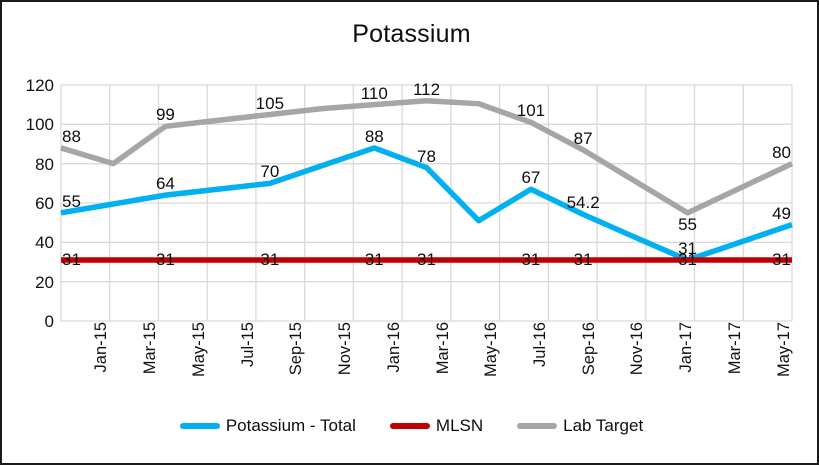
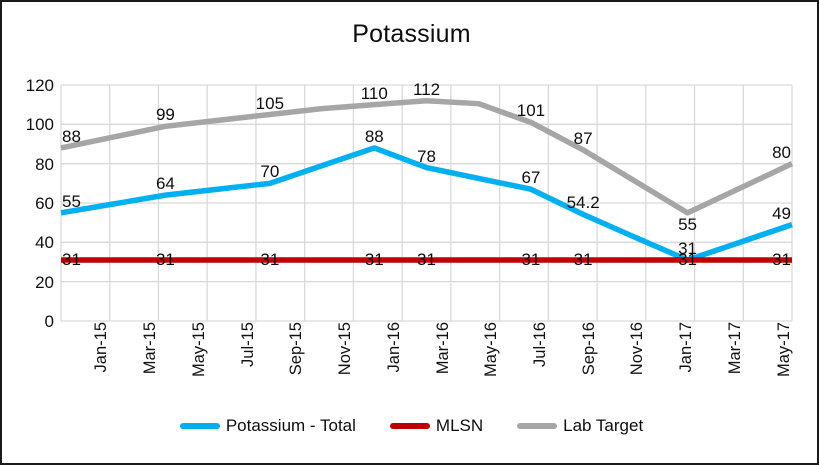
Lab Target/Mar-15: 80 -> 94
Potassium - Total/May-16: 51 -> 72
